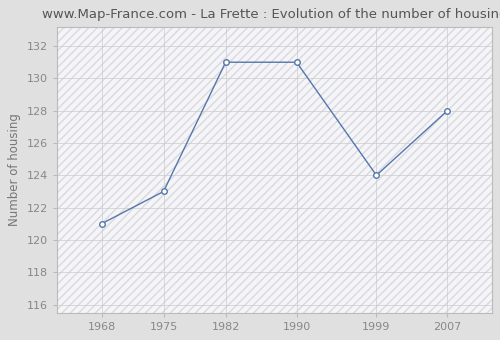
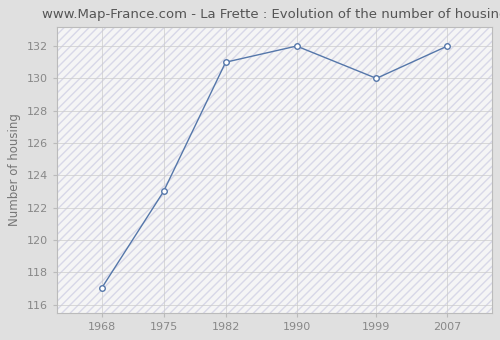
1968: 121 -> 117
1990: 131 -> 132
1999: 124 -> 130
2007: 128 -> 132
